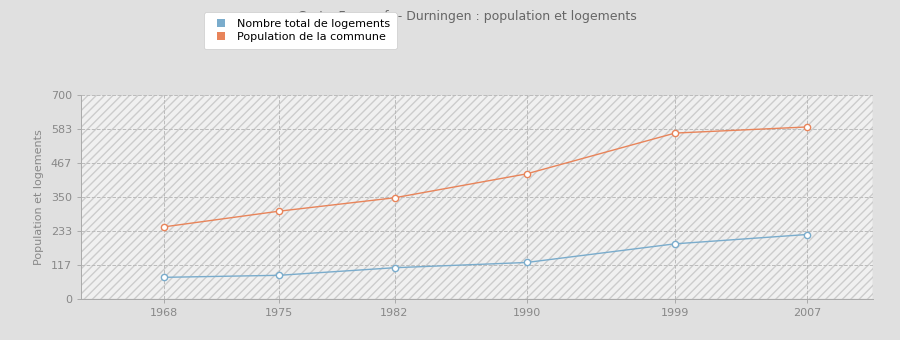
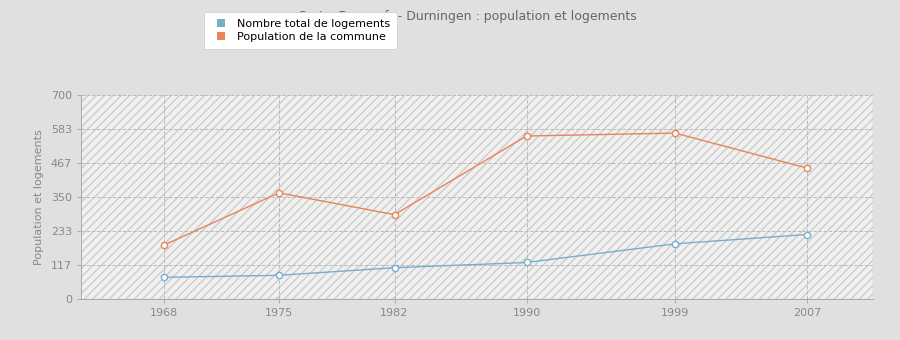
Population de la commune/1968: 248 -> 185
Population de la commune/1975: 302 -> 365
Population de la commune/1982: 348 -> 290
Population de la commune/1990: 430 -> 560
Population de la commune/2007: 591 -> 450
